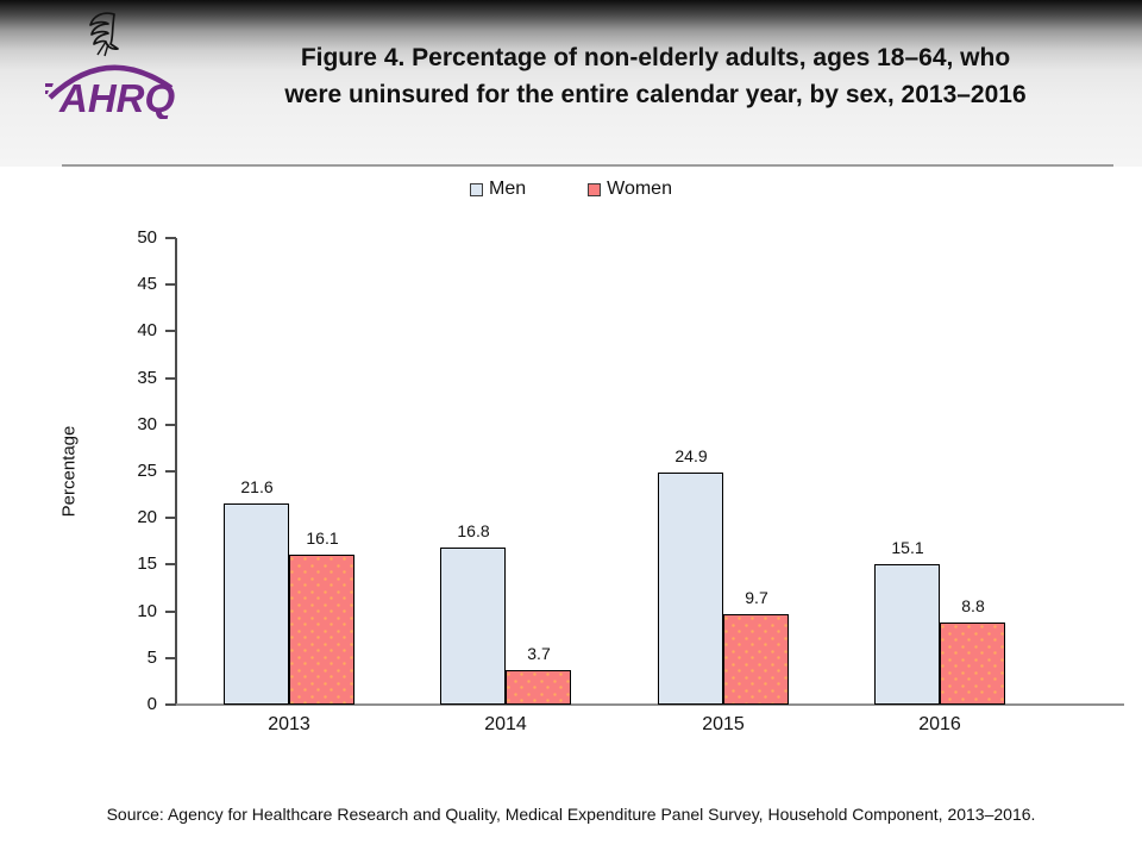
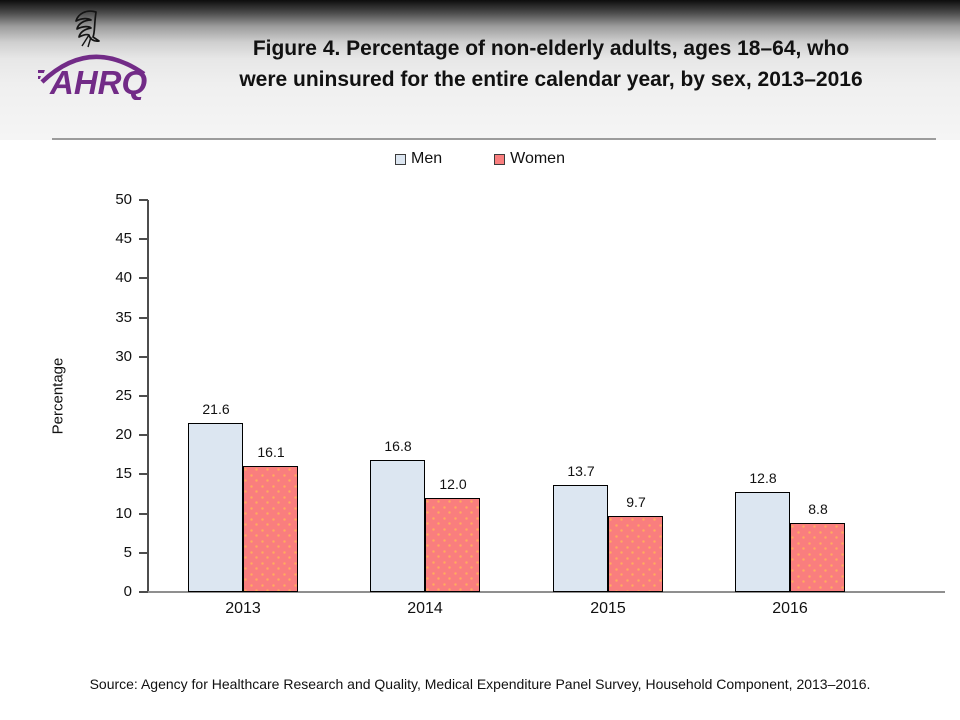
Women/2014: 3.7 -> 12.0
Men/2015: 24.9 -> 13.7
Men/2016: 15.1 -> 12.8
